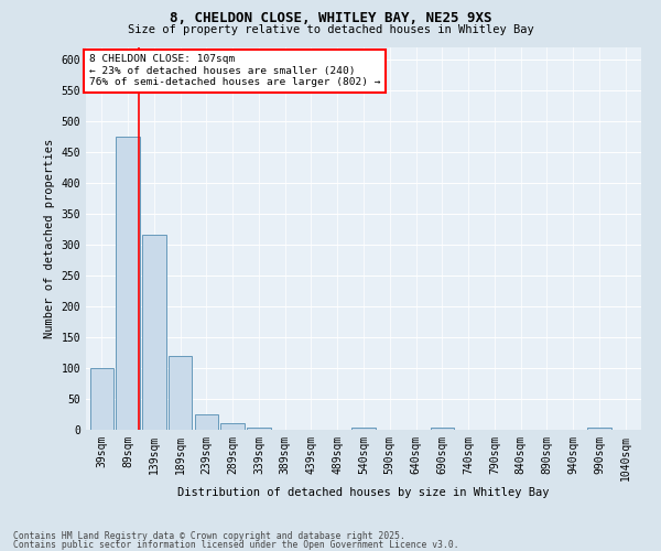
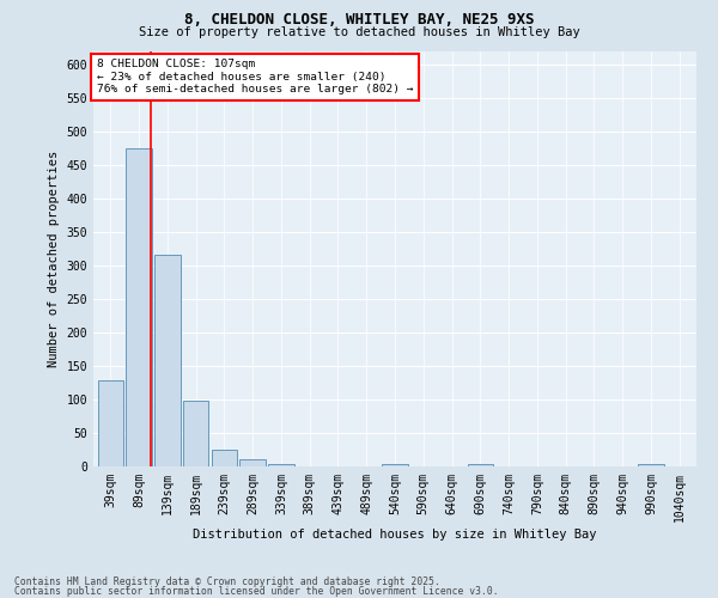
39sqm: 100 -> 128
189sqm: 120 -> 98
